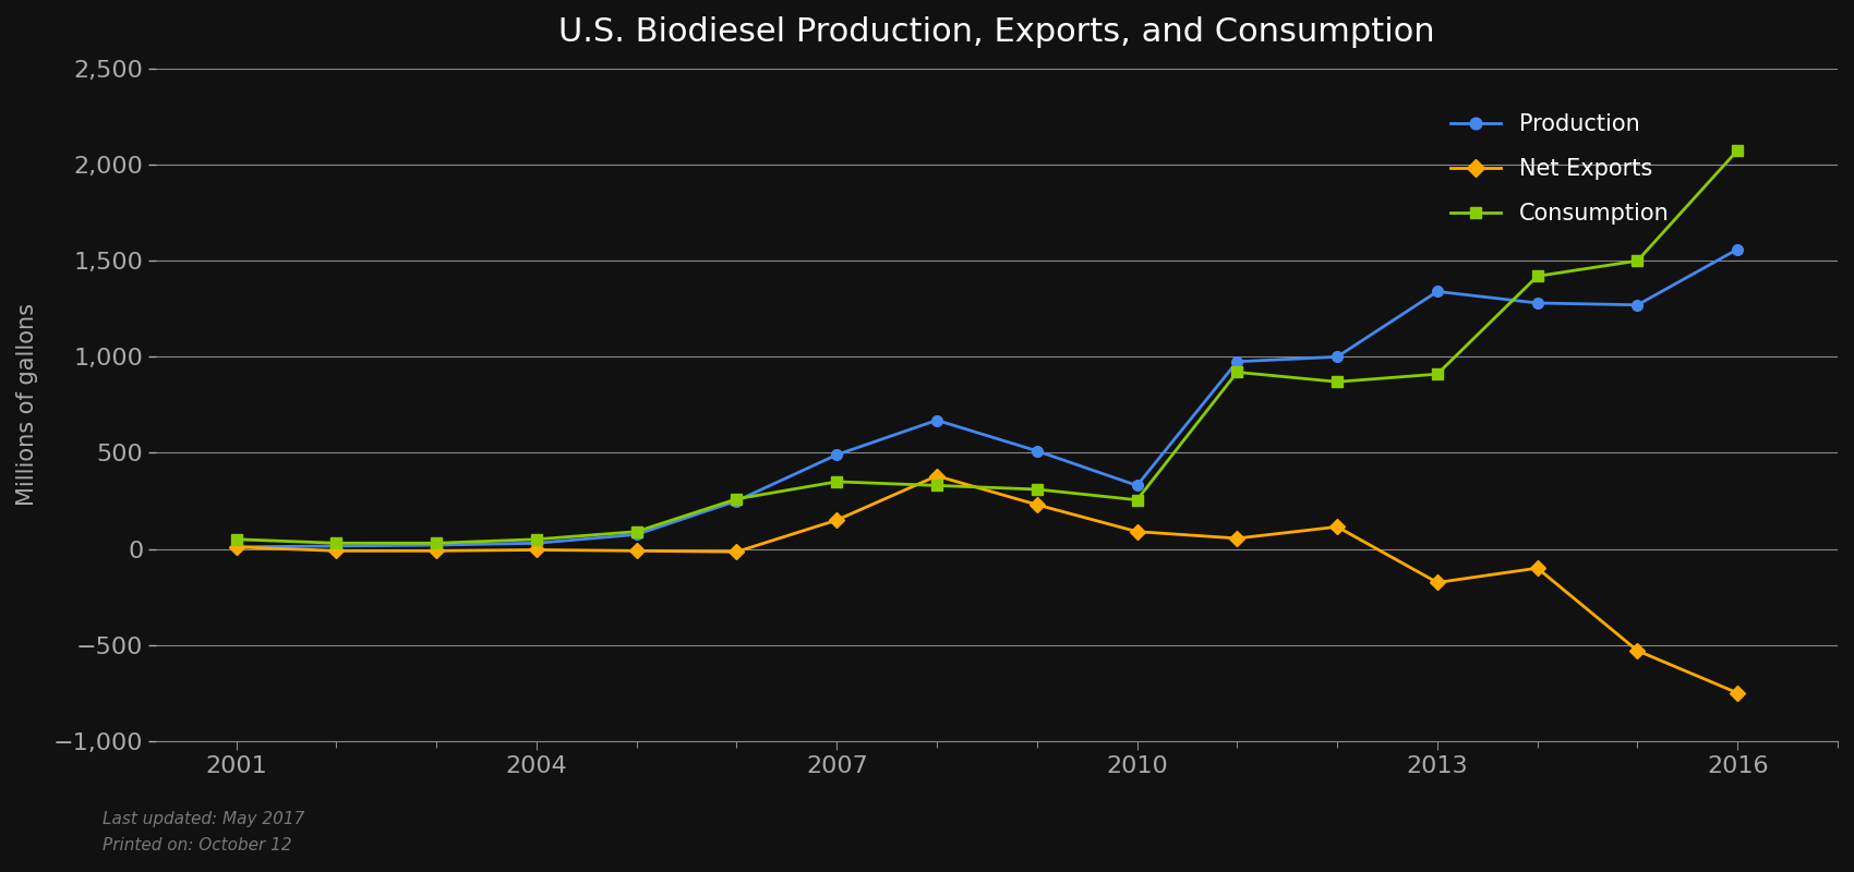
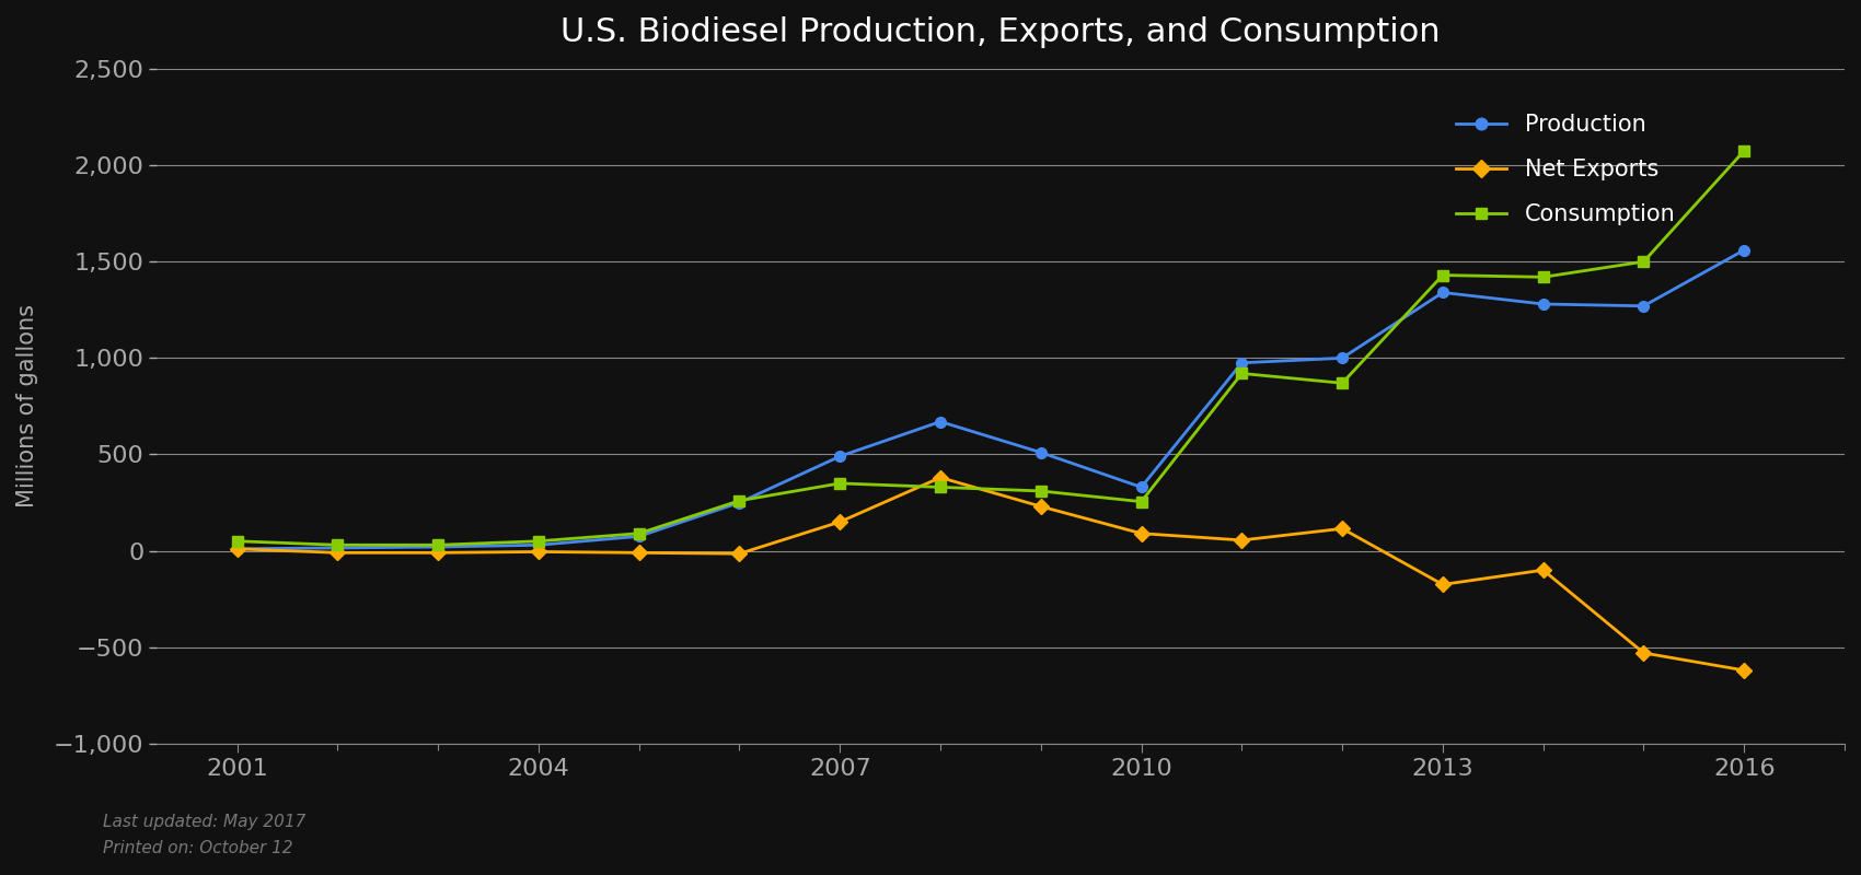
Consumption/2013: 910 -> 1,430
Net Exports/2016: -750 -> -620
